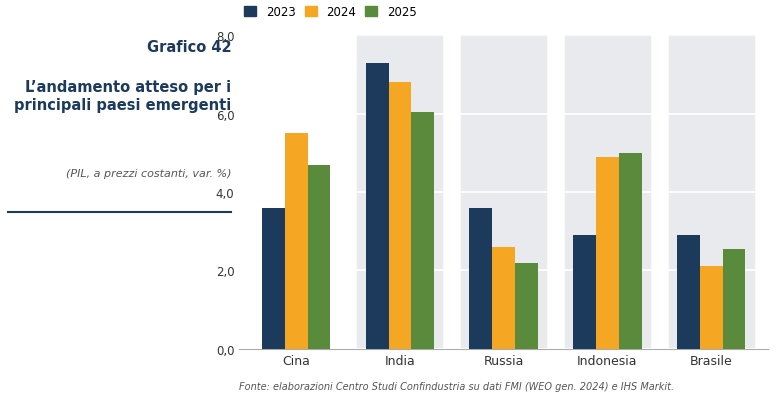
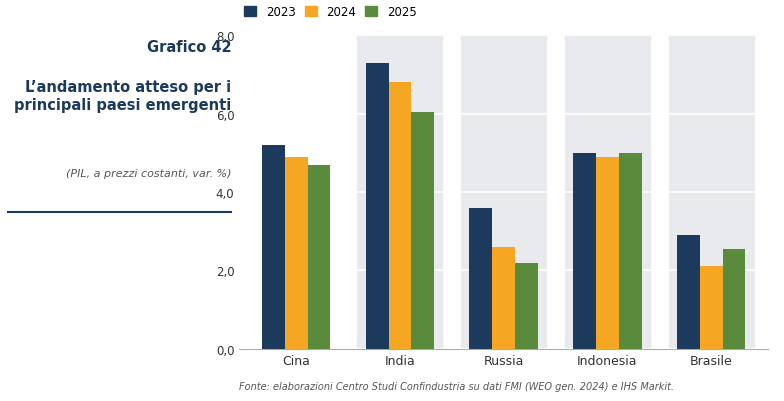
2023/Cina: 3,6 -> 5,2
2024/Cina: 5,5 -> 4,9
2023/Indonesia: 2,9 -> 5,0
